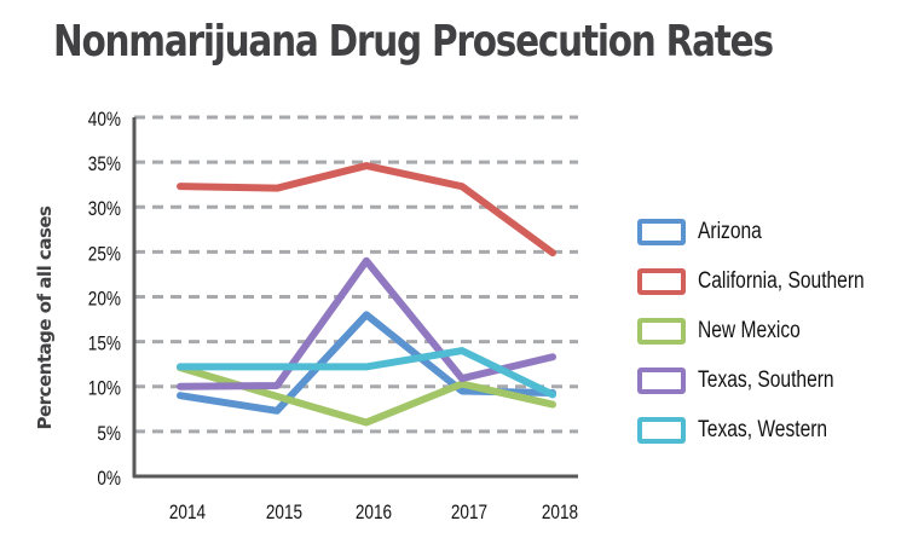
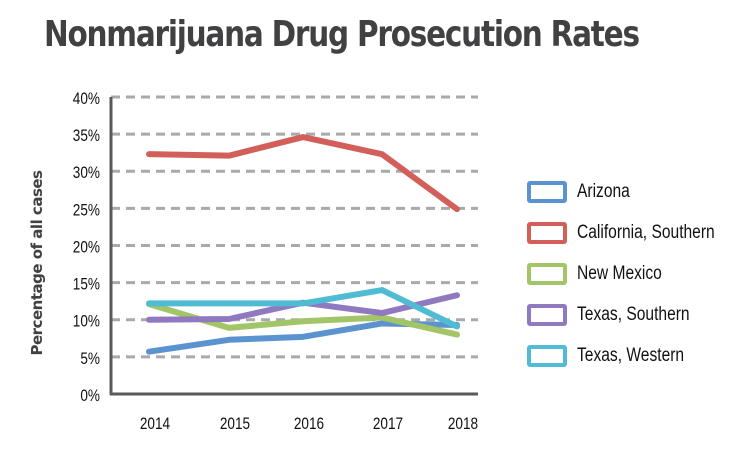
Arizona/2014: 9% -> 6%
Arizona/2016: 18% -> 8%
New Mexico/2016: 6% -> 10%
Texas, Southern/2016: 24% -> 12%
